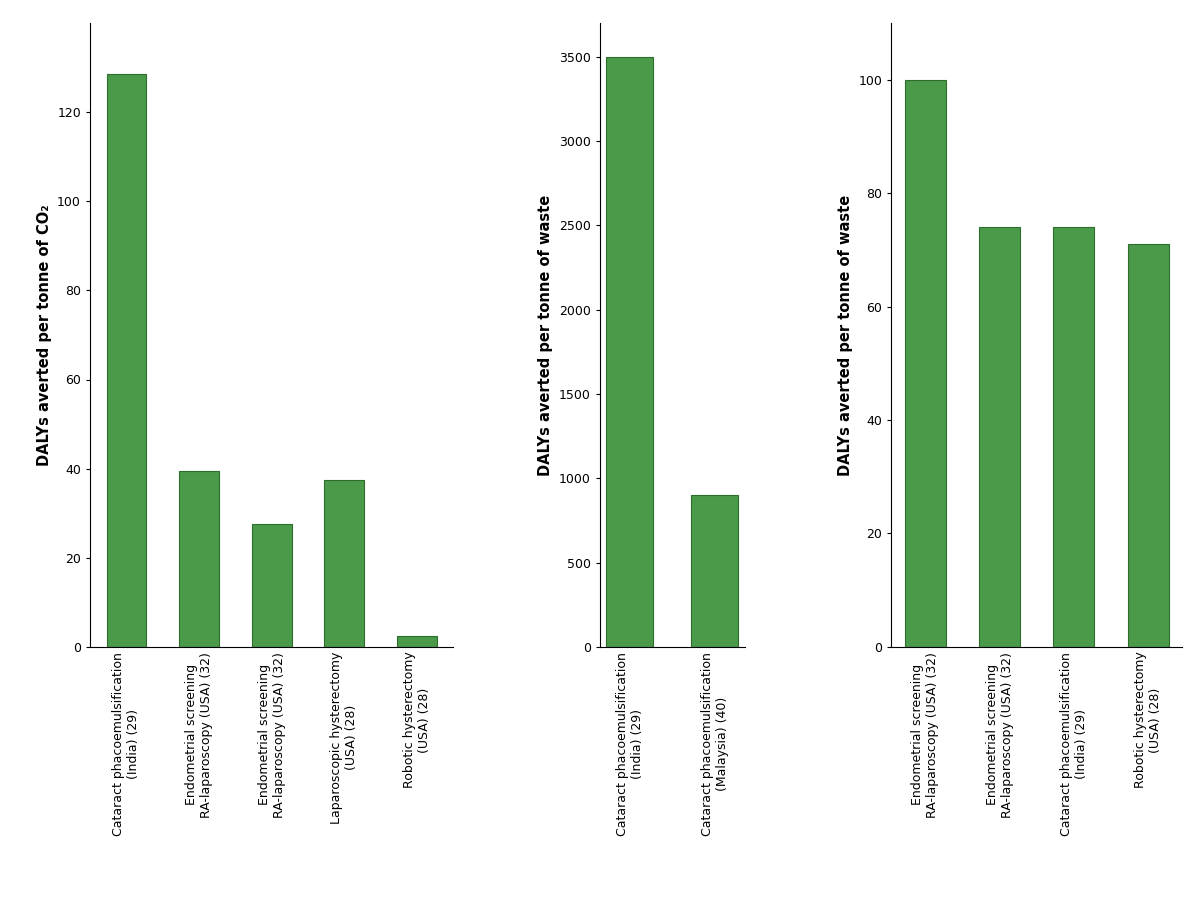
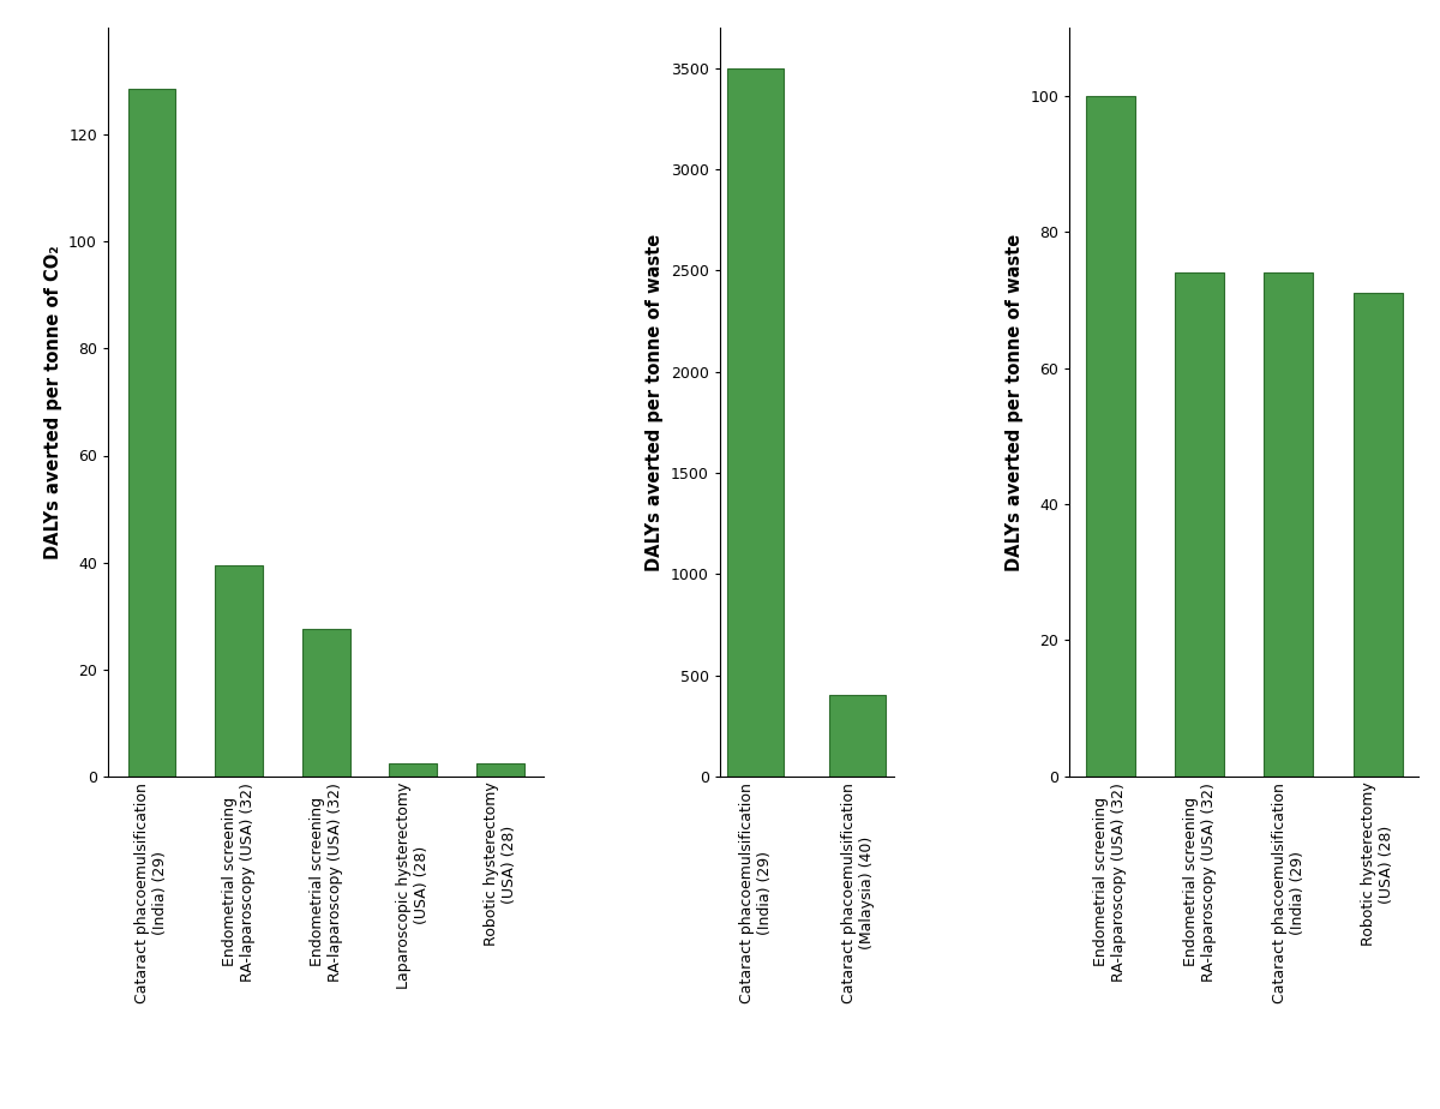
Laparoscopic hysterectomy (USA) (28): 37.5 -> 2.5
Cataract phacoemulsification (Malaysia) (40): 900 -> 400
